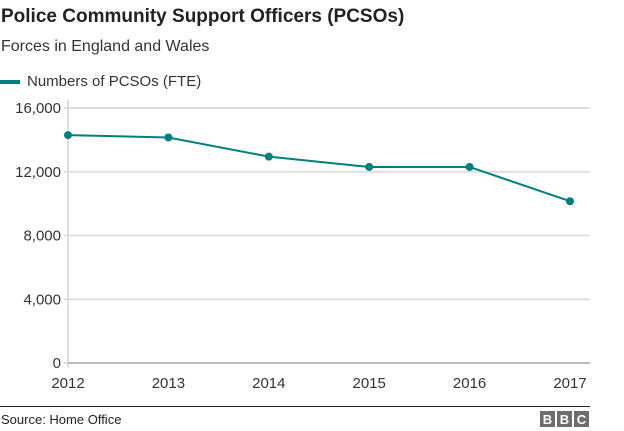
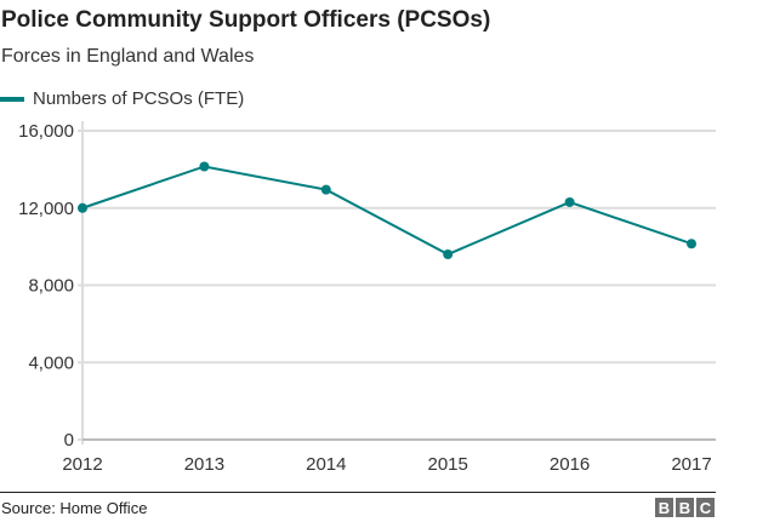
2012: 14300 -> 12000
2015: 12300 -> 9600
